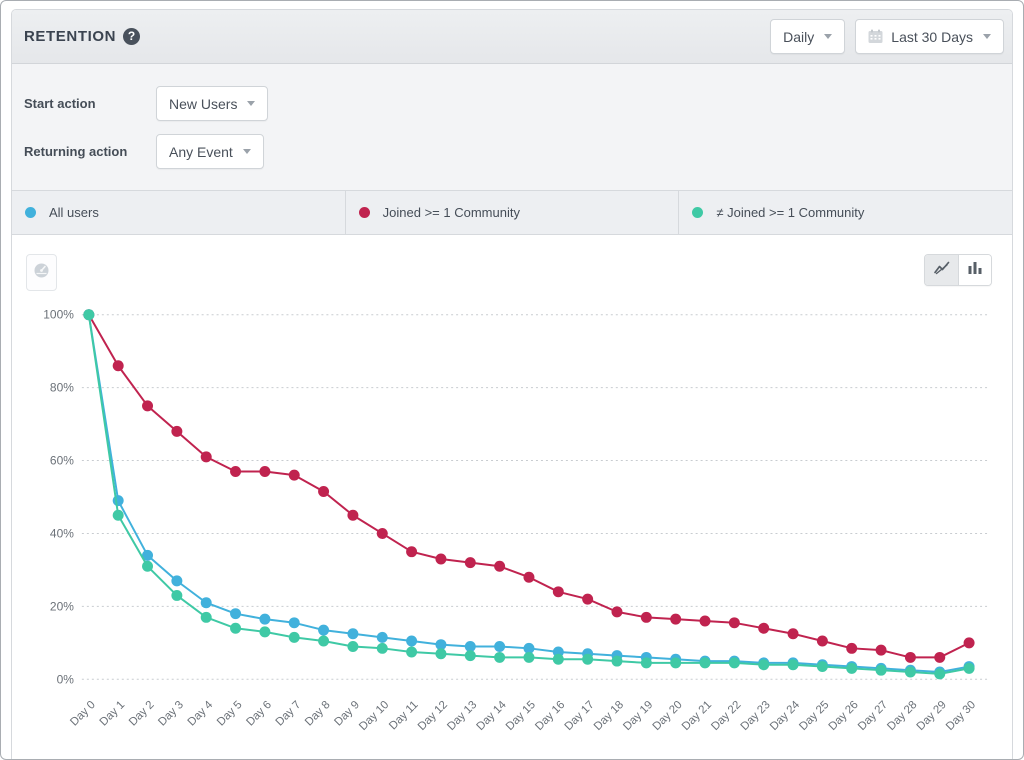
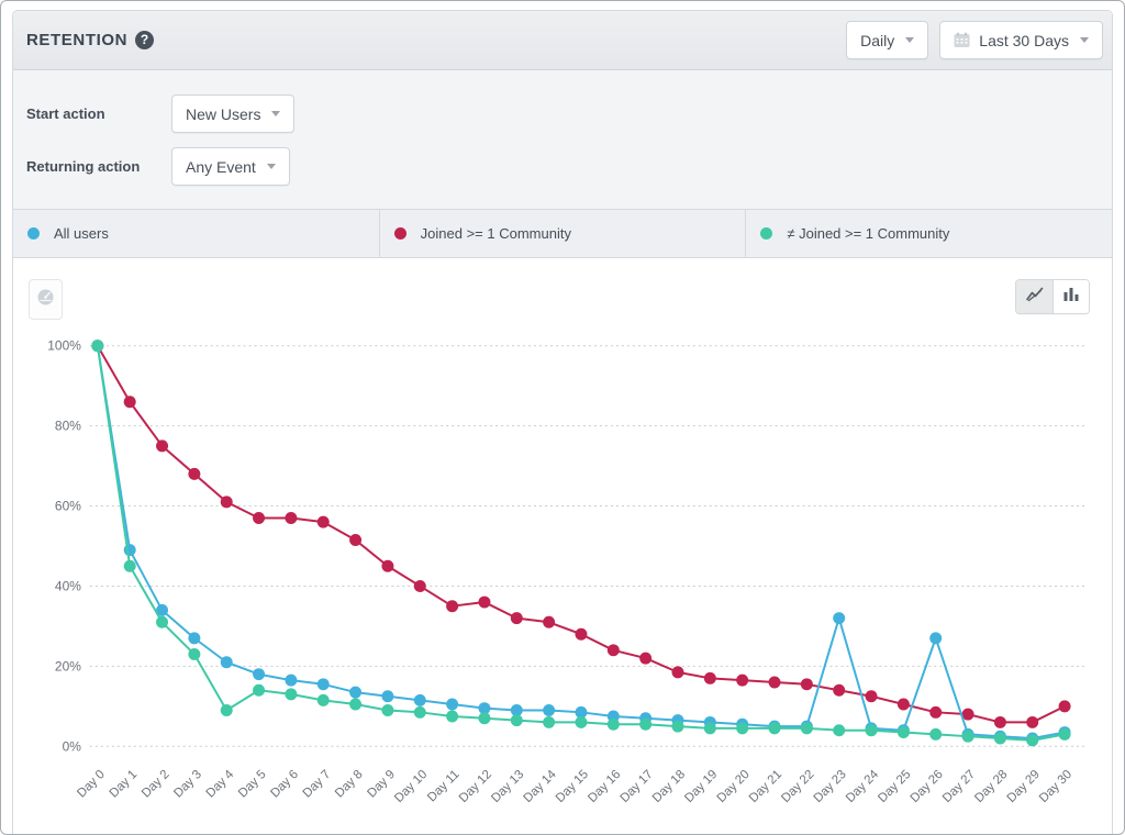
≠ Joined >= 1 Community/Day 4: 17% -> 9%
Joined >= 1 Community/Day 12: 33% -> 36%
All users/Day 23: 4% -> 32%
All users/Day 26: 4% -> 27%
